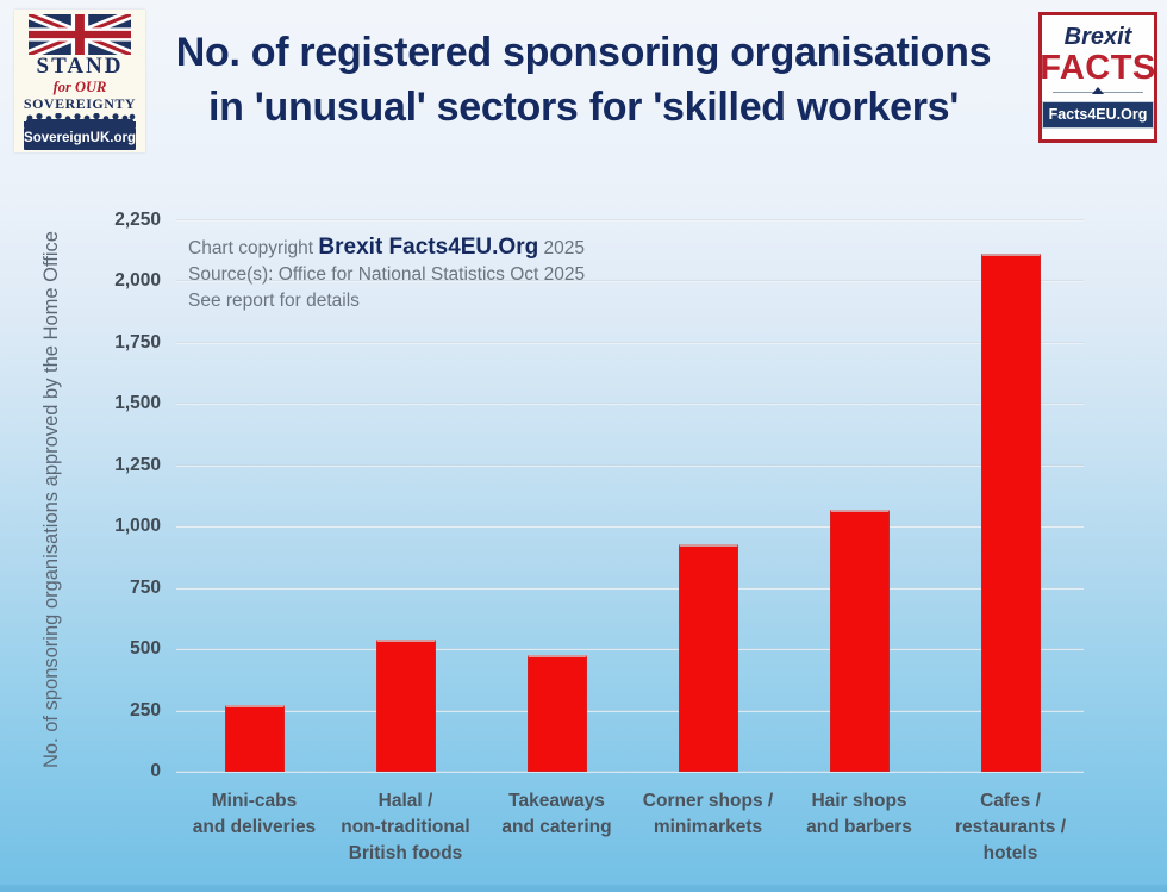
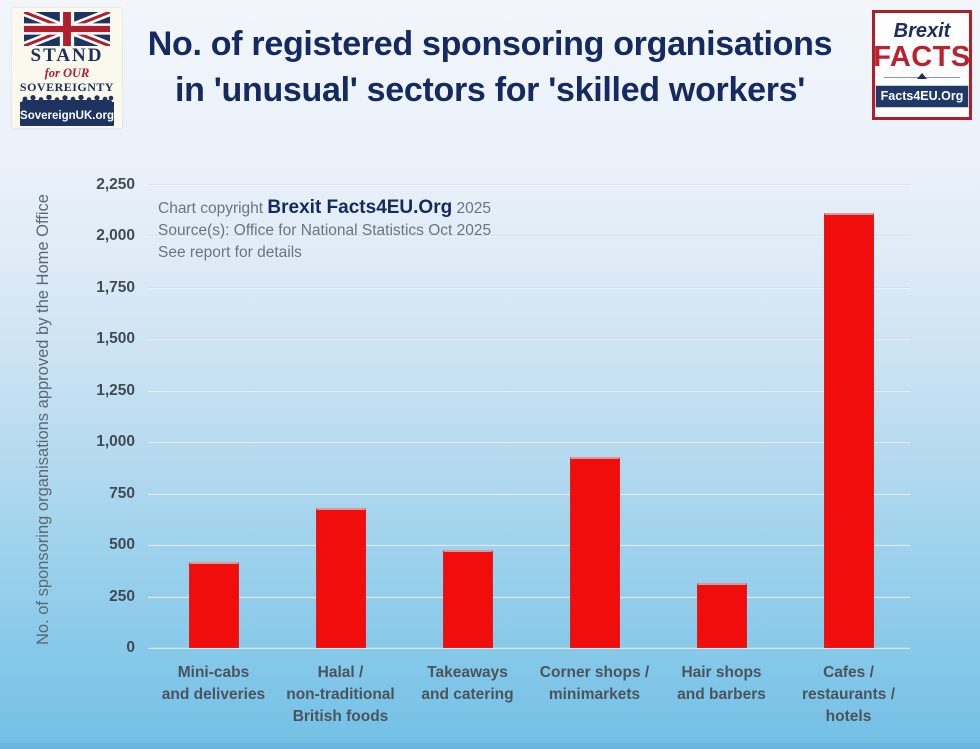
Mini-cabs and deliveries: 270 -> 420
Halal / non-traditional British foods: 540 -> 680
Hair shops and barbers: 1070 -> 320
